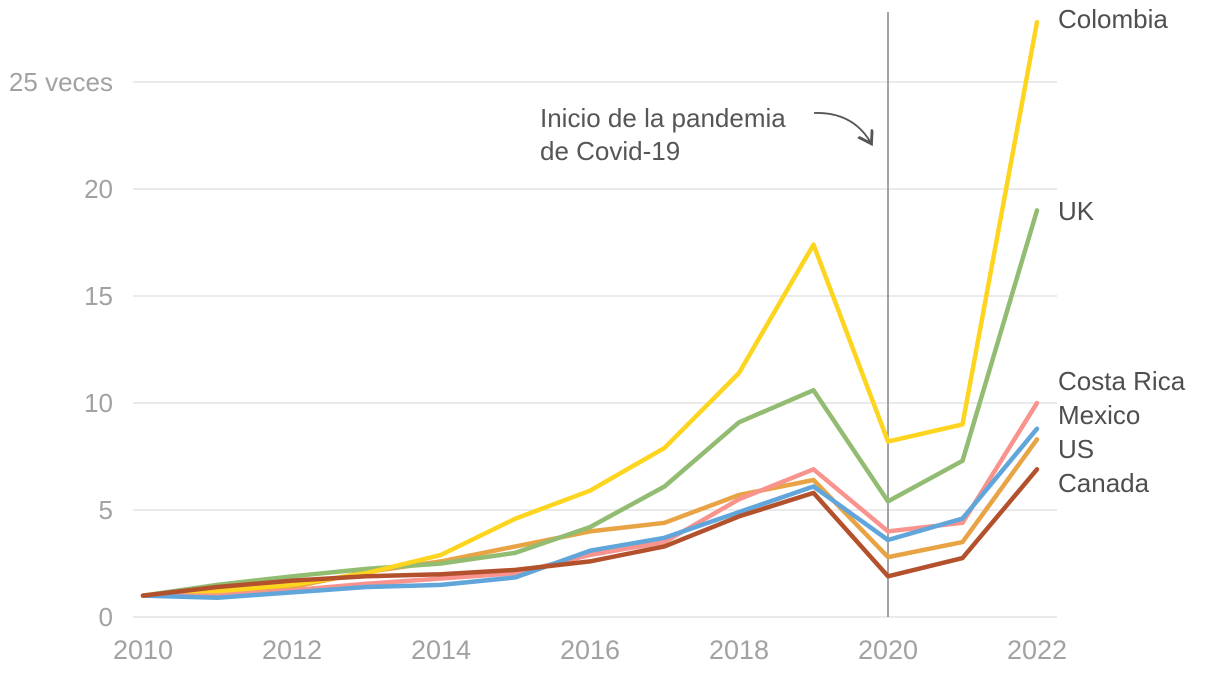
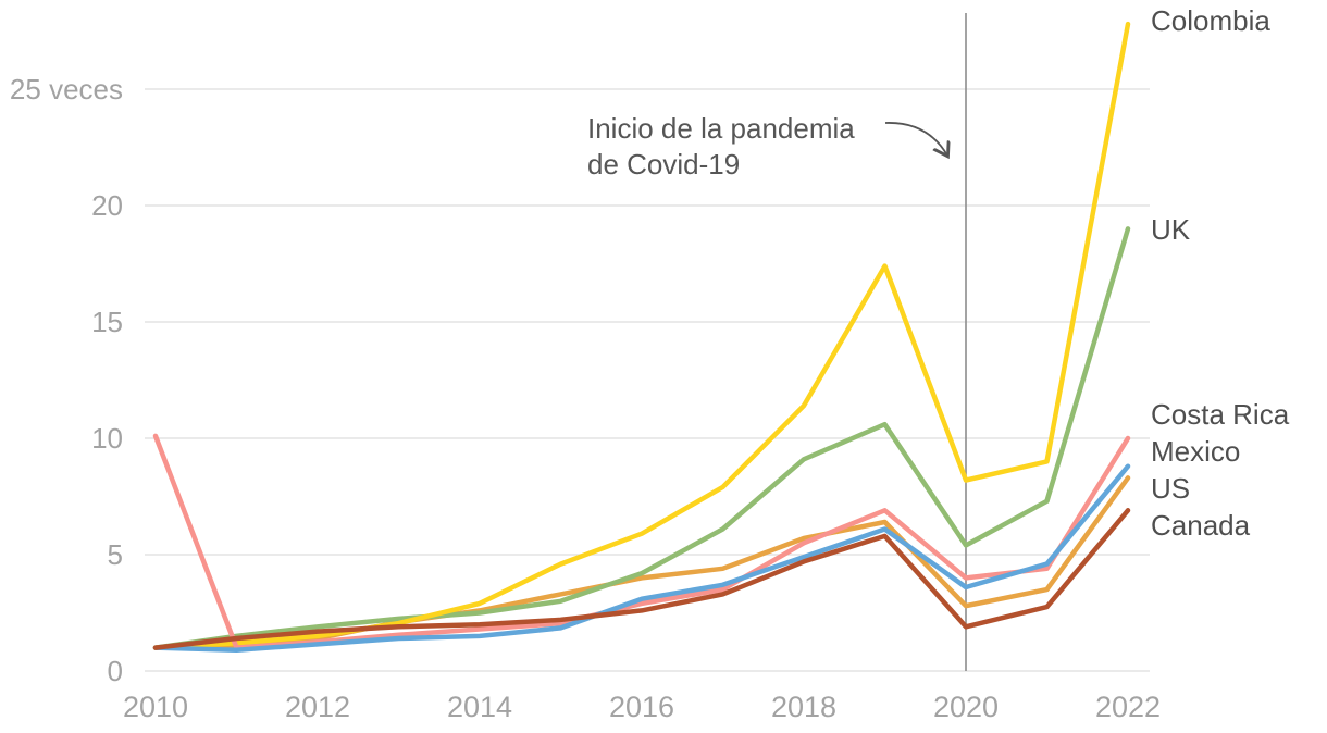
Costa Rica/2010: 1.0 -> 10.1
